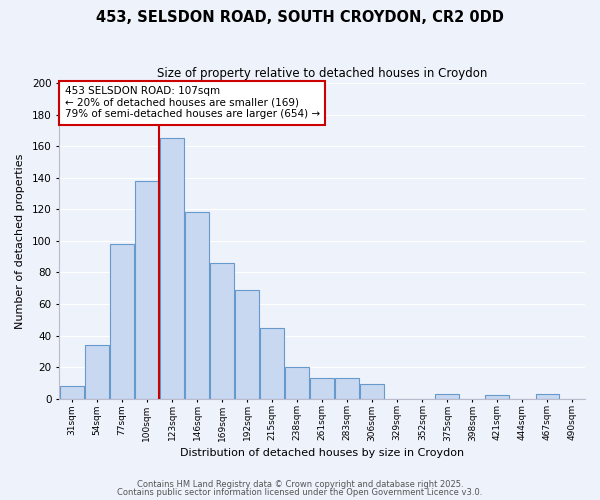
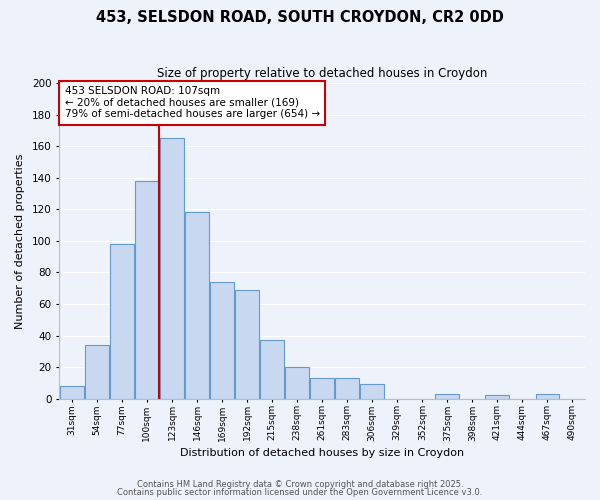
169sqm: 86 -> 74
215sqm: 45 -> 37
